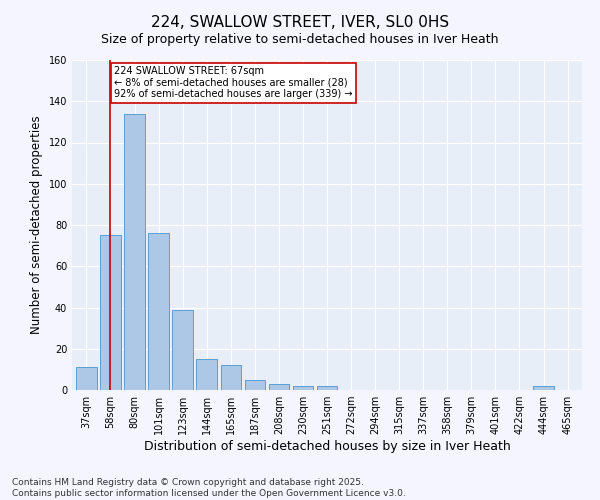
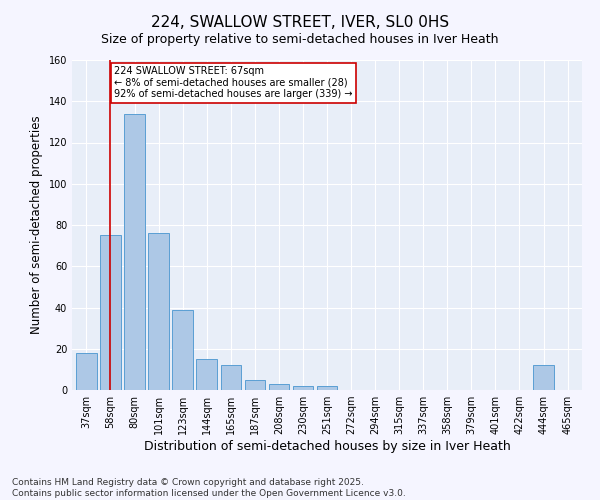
37sqm: 11 -> 18
444sqm: 2 -> 12
